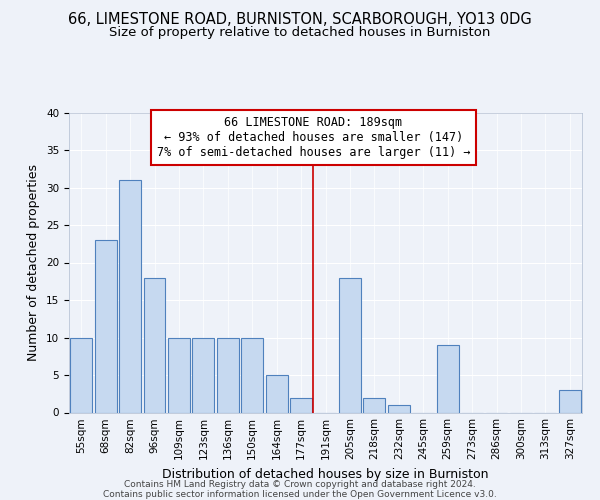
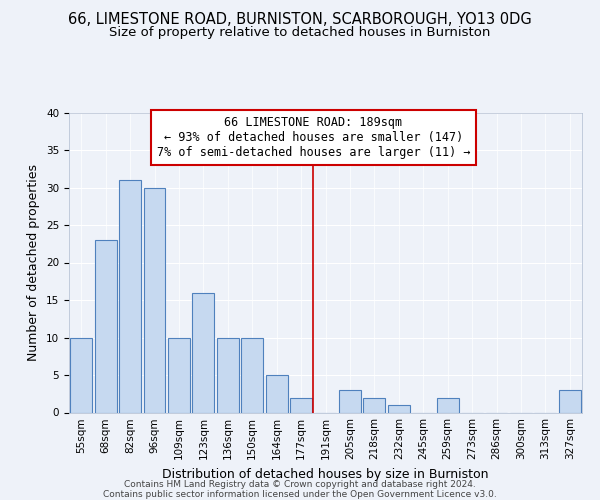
96sqm: 18 -> 30
123sqm: 10 -> 16
205sqm: 18 -> 3
259sqm: 9 -> 2
